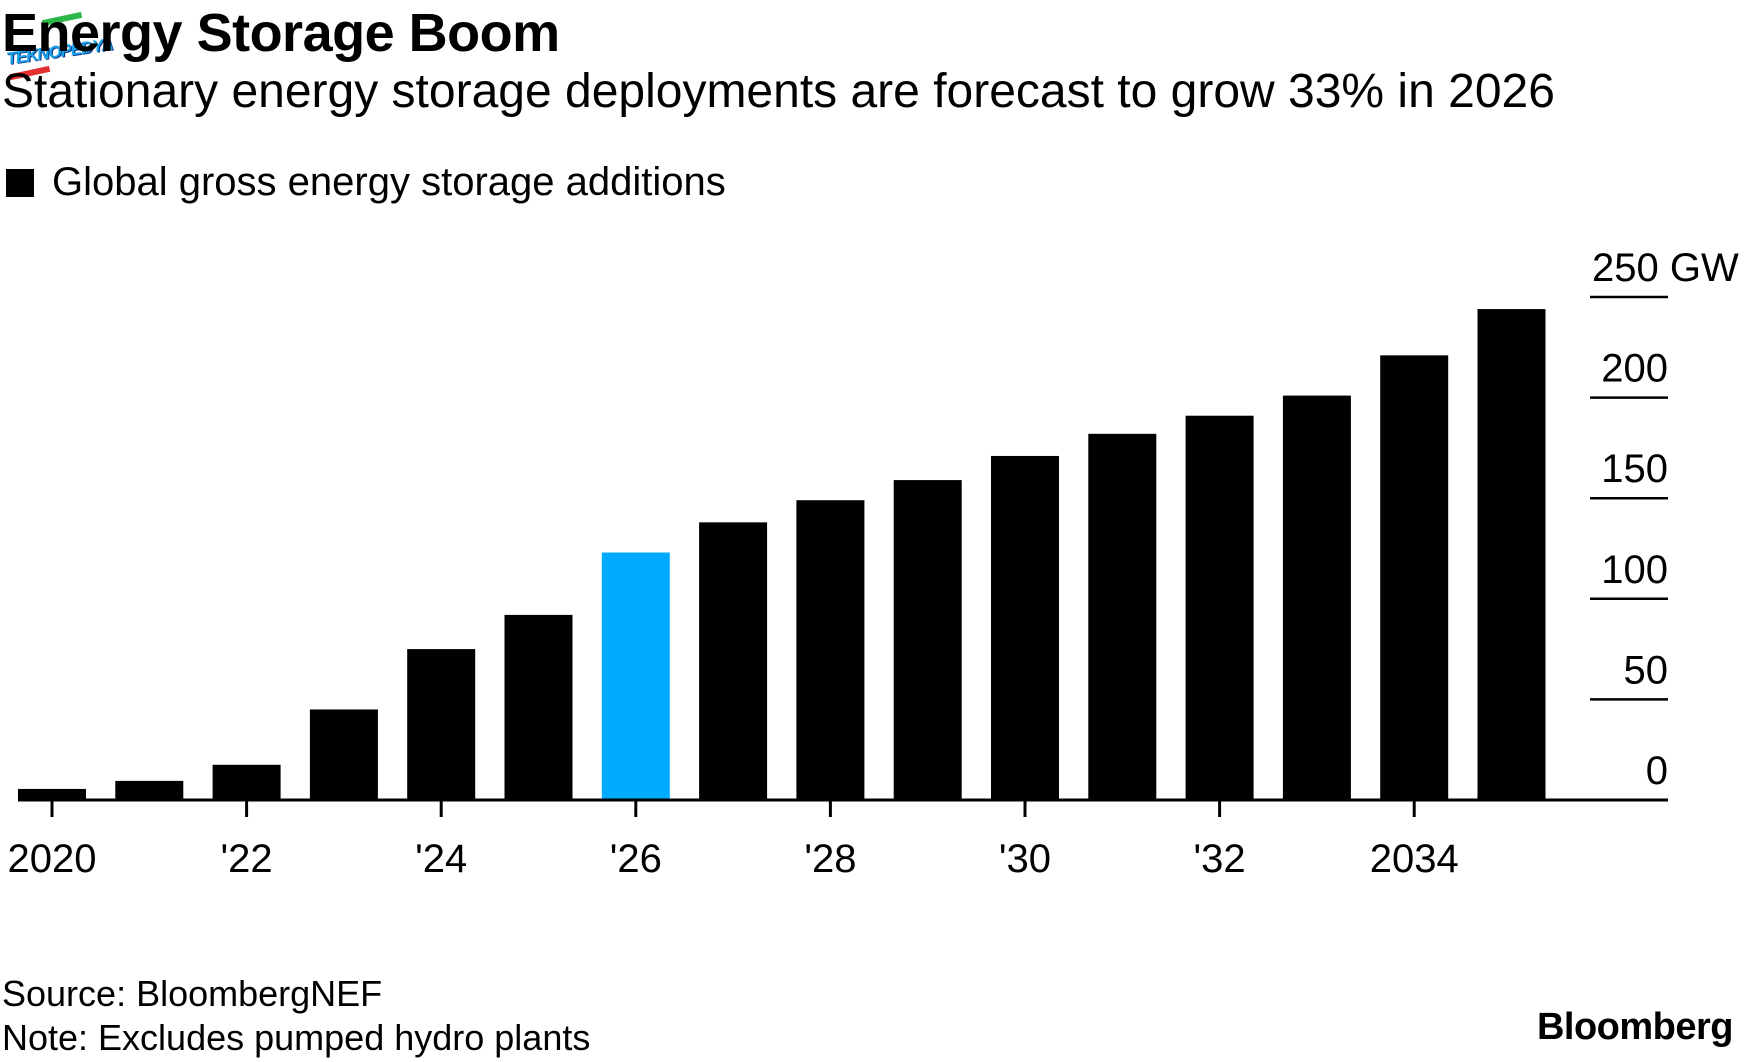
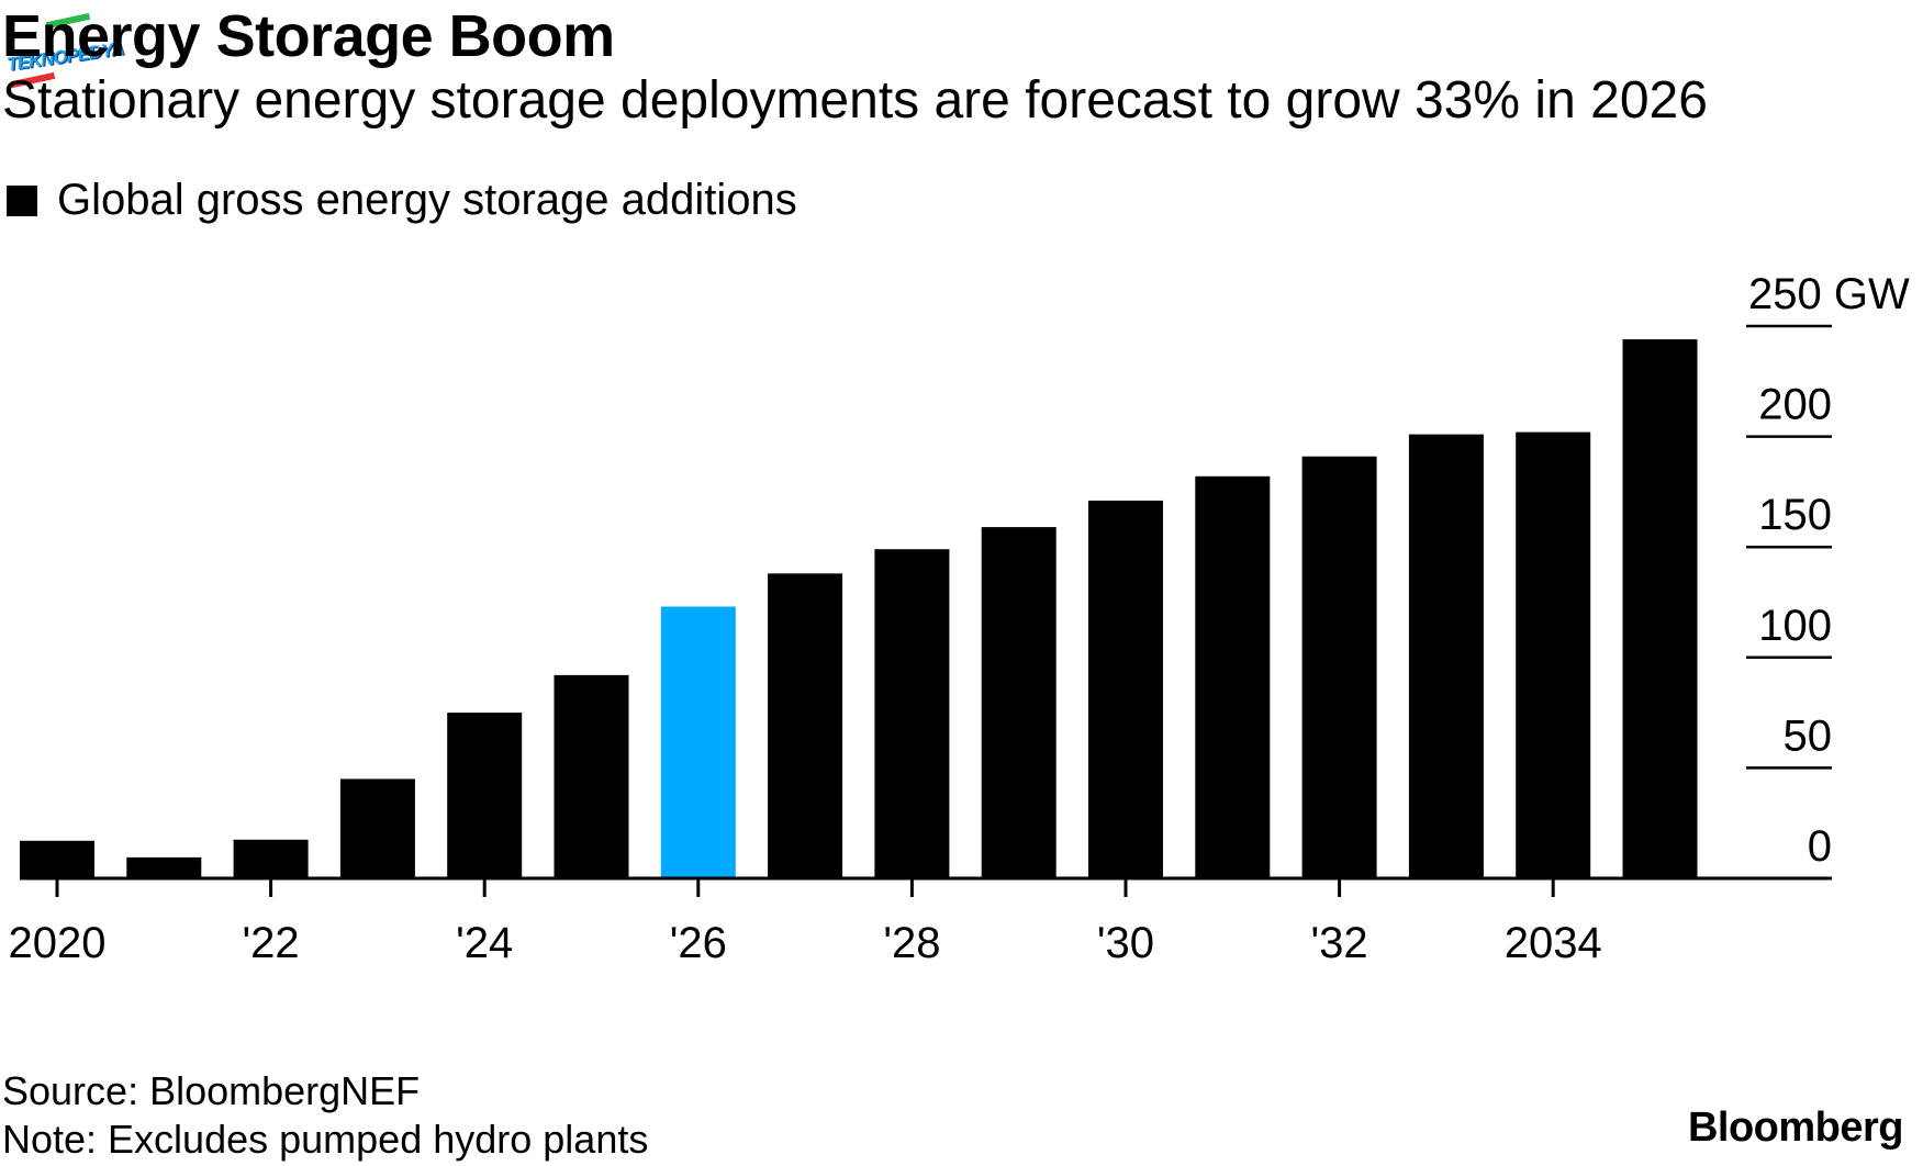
2020: 6 -> 17
2034: 221 -> 202
